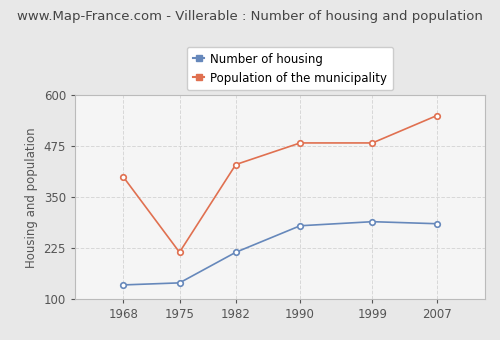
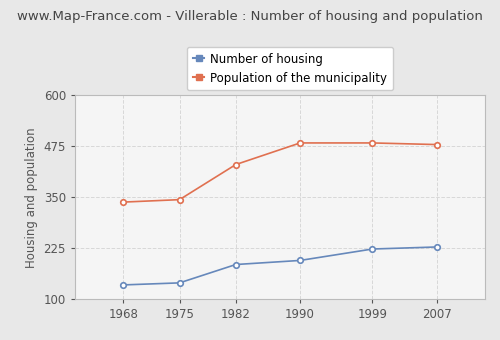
Population of the municipality/1968: 400 -> 338
Population of the municipality/1975: 215 -> 344
Number of housing/1982: 215 -> 185
Number of housing/1990: 280 -> 195
Number of housing/1999: 290 -> 223
Number of housing/2007: 285 -> 228
Population of the municipality/2007: 550 -> 479
